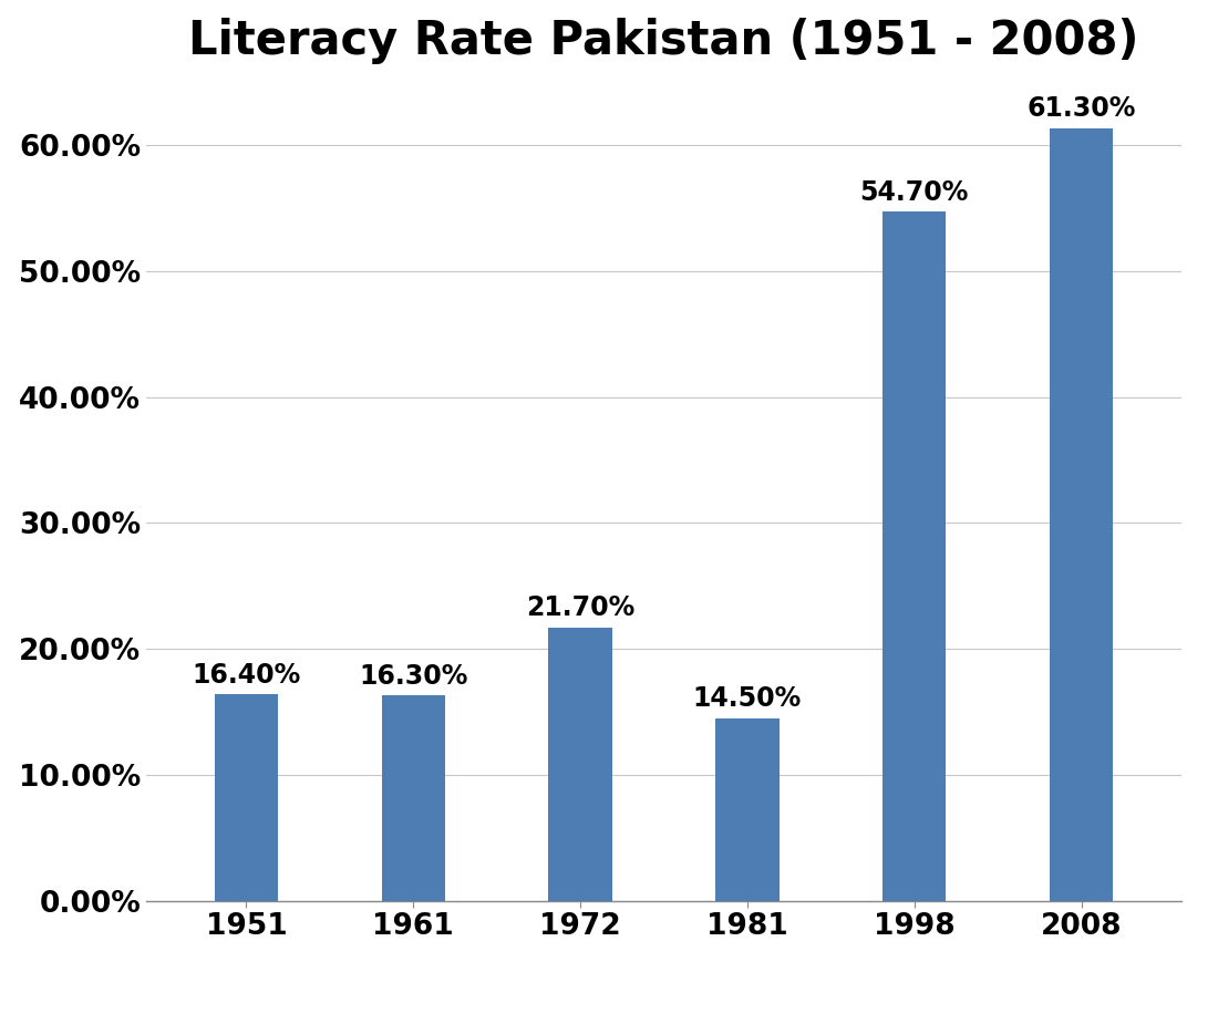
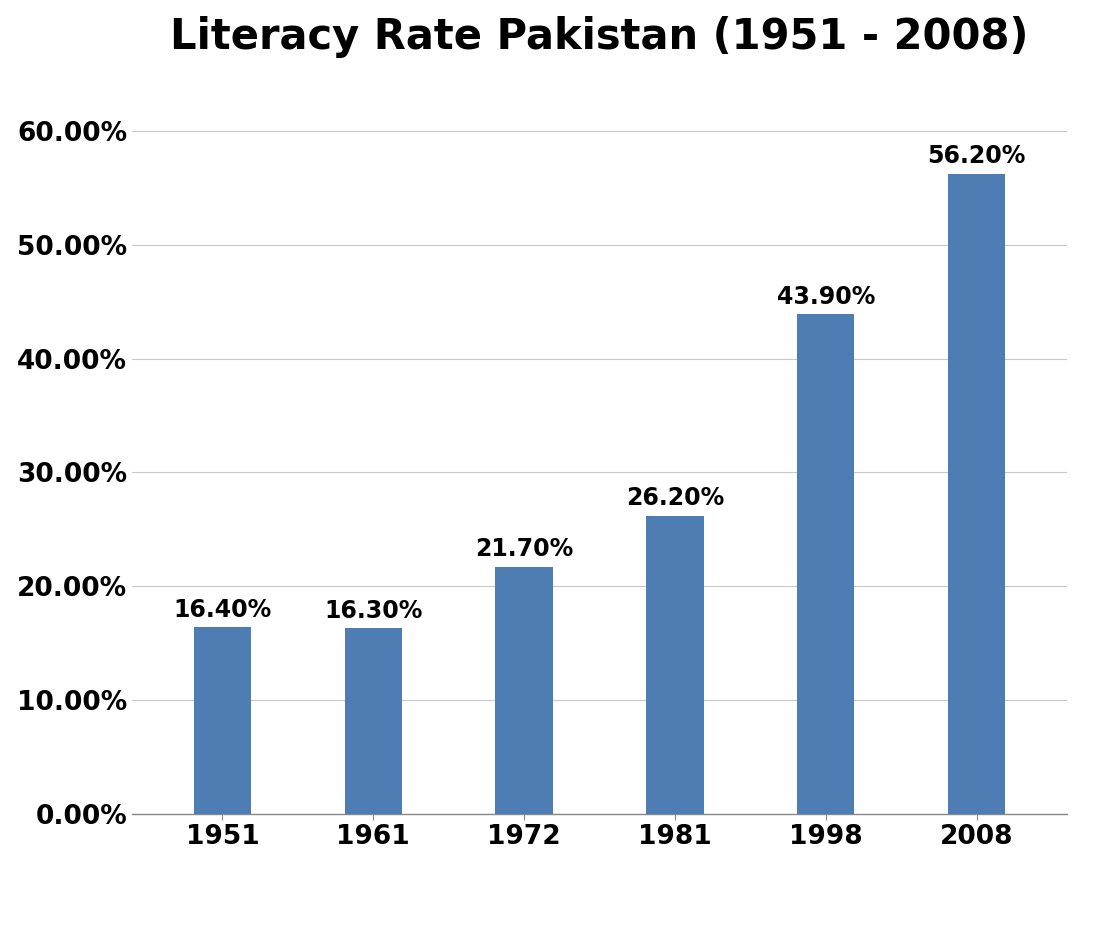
1981: 14.50% -> 26.20%
1998: 54.70% -> 43.90%
2008: 61.30% -> 56.20%
